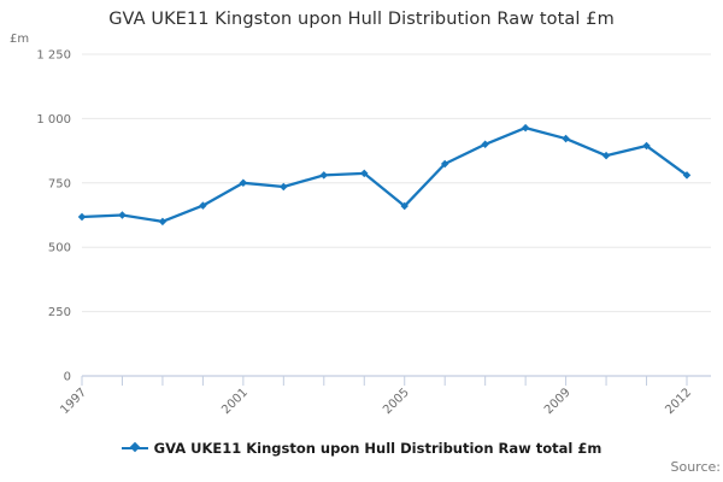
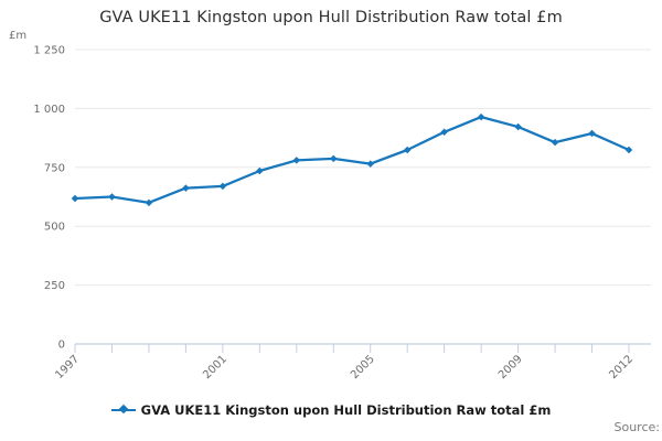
2001: 750 -> 670
2005: 660 -> 760
2012: 780 -> 820
